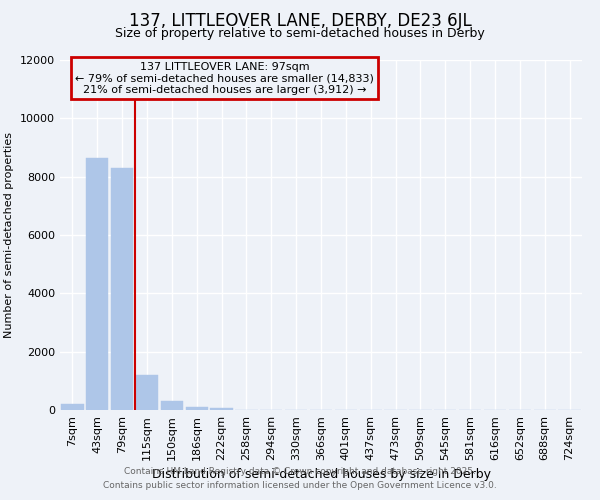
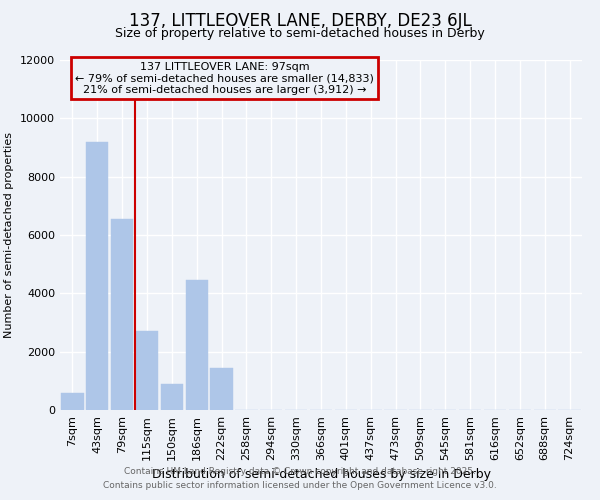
7sqm: 200 -> 600
43sqm: 8650 -> 9200
79sqm: 8300 -> 6550
115sqm: 1200 -> 2700
150sqm: 320 -> 900
186sqm: 100 -> 4450
222sqm: 60 -> 1450
